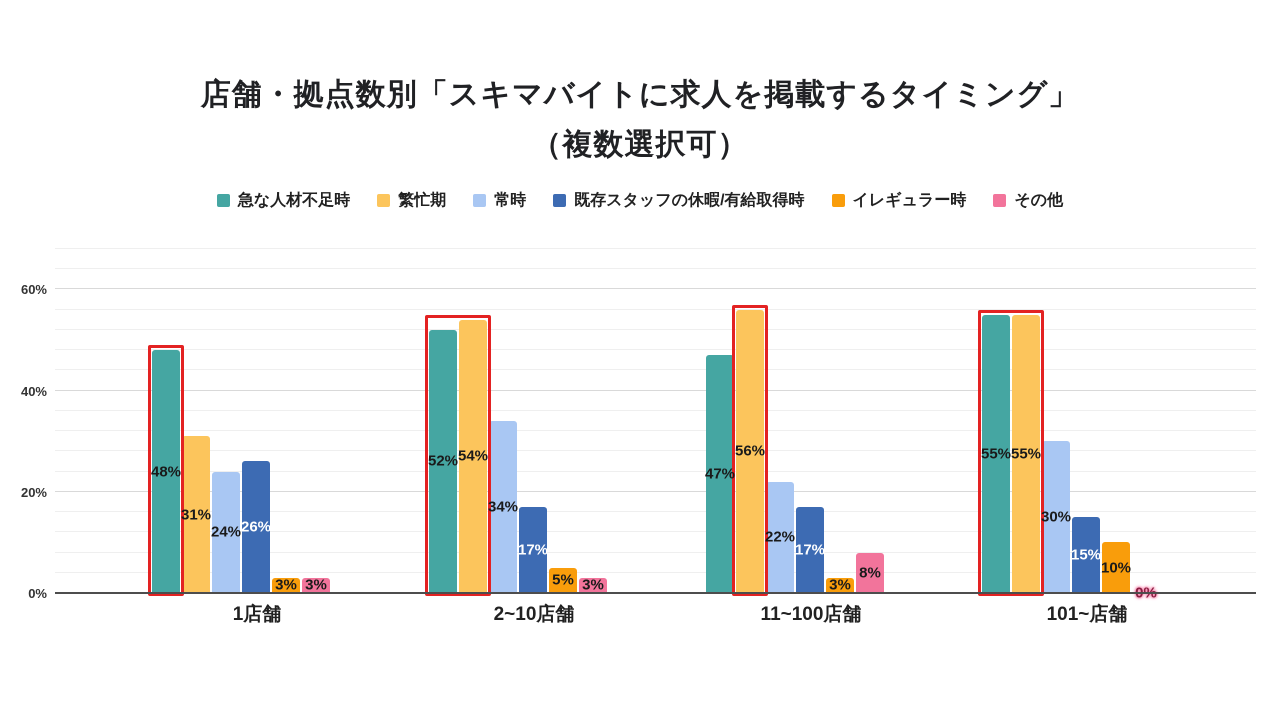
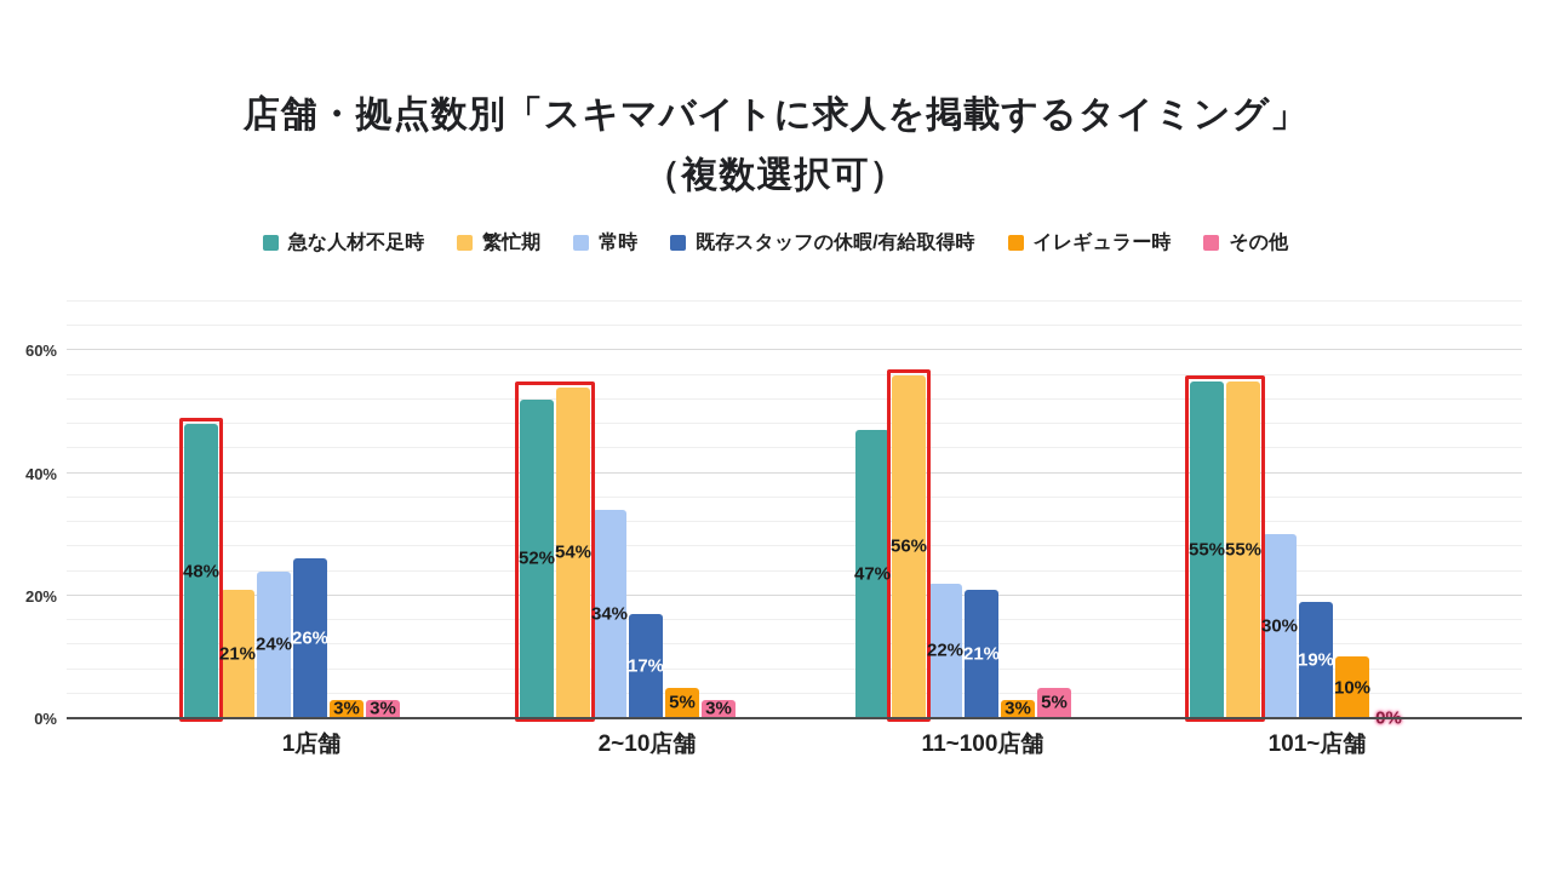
繁忙期/1店舗: 31% -> 21%
既存スタッフの休暇/有給取得時/11~100店舗: 17% -> 21%
その他/11~100店舗: 8% -> 5%
既存スタッフの休暇/有給取得時/101~店舗: 15% -> 19%
